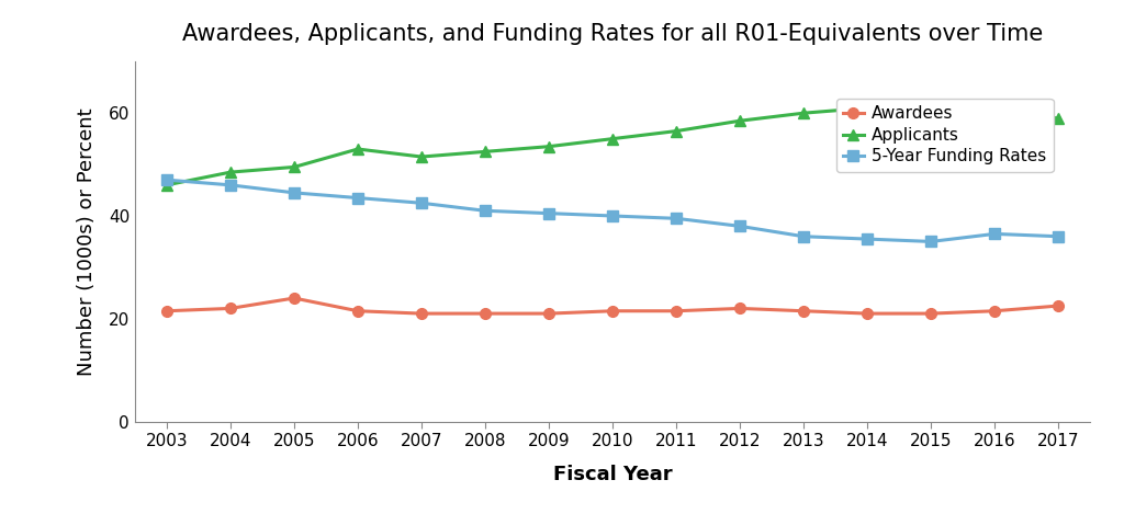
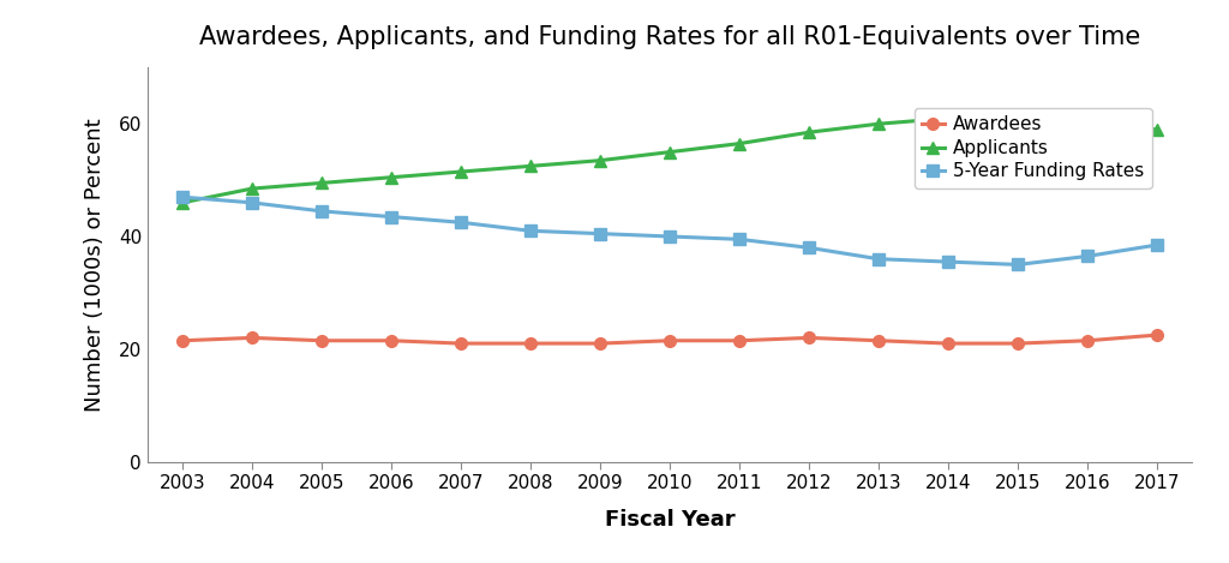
Awardees/2005: 24.0 -> 21.5
Applicants/2006: 53.0 -> 50.5
5-Year Funding Rates/2017: 36.0 -> 38.5
